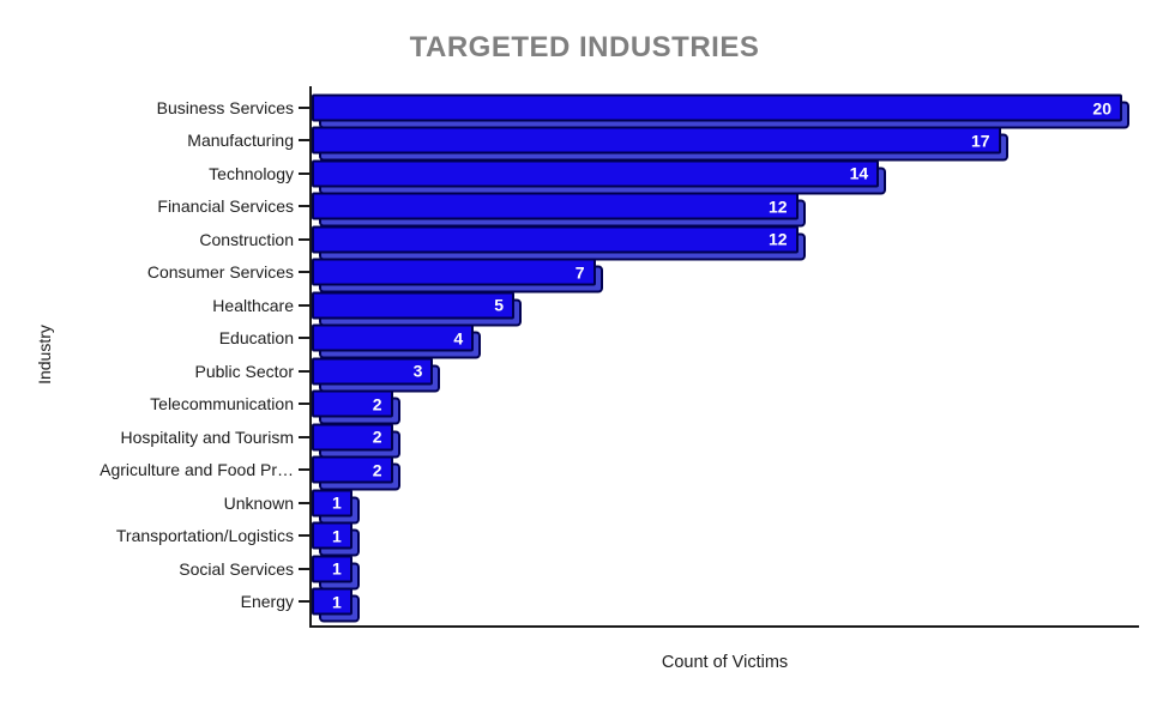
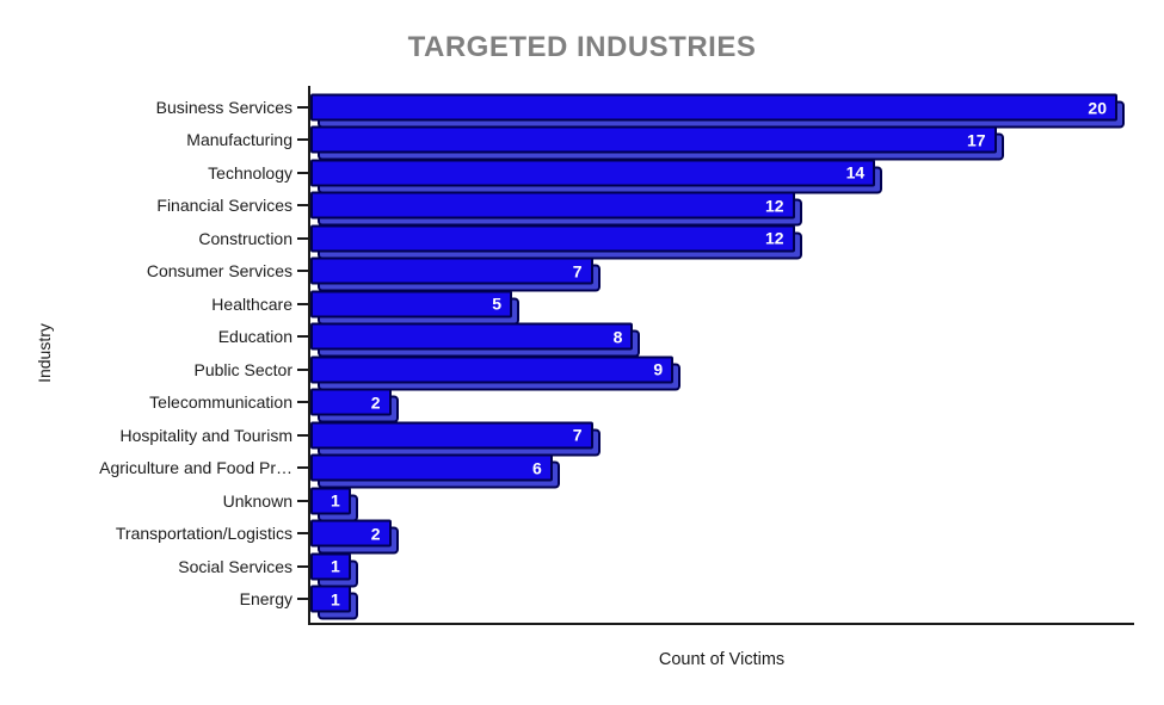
Education: 4 -> 8
Public Sector: 3 -> 9
Hospitality and Tourism: 2 -> 7
Agriculture and Food Pr…: 2 -> 6
Transportation/Logistics: 1 -> 2
